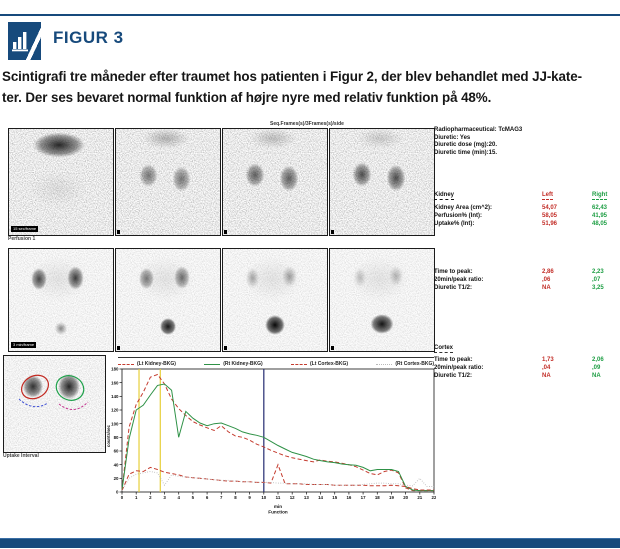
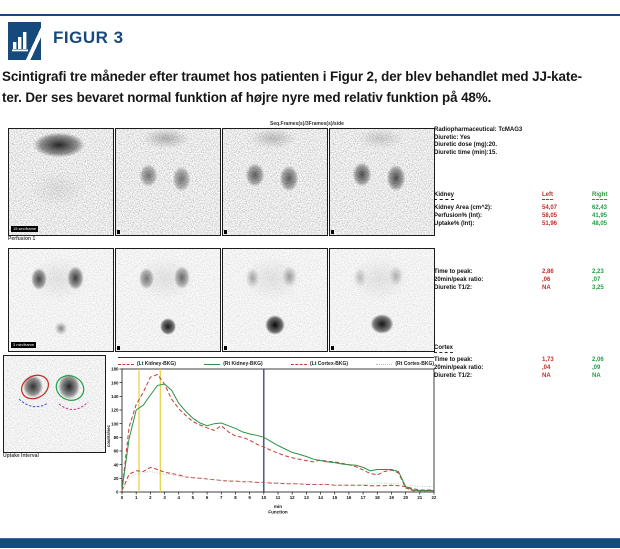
(Rt Cortex-BKG)/3: 10 -> 30
(Rt Kidney-BKG)/4: 80 -> 130
(Lt Cortex-BKG)/11: 40 -> 10
(Rt Cortex-BKG)/21: 20 -> 10
